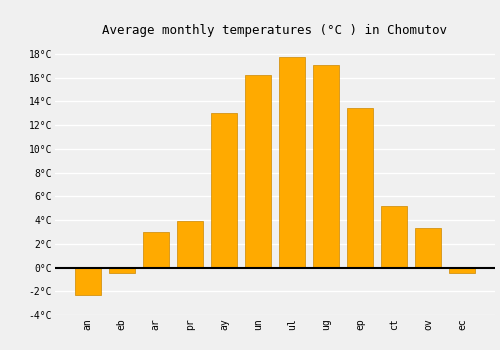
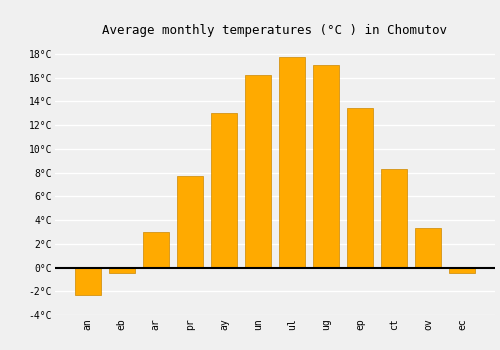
pr: 3.9°C -> 7.7°C
ct: 5.2°C -> 8.3°C
